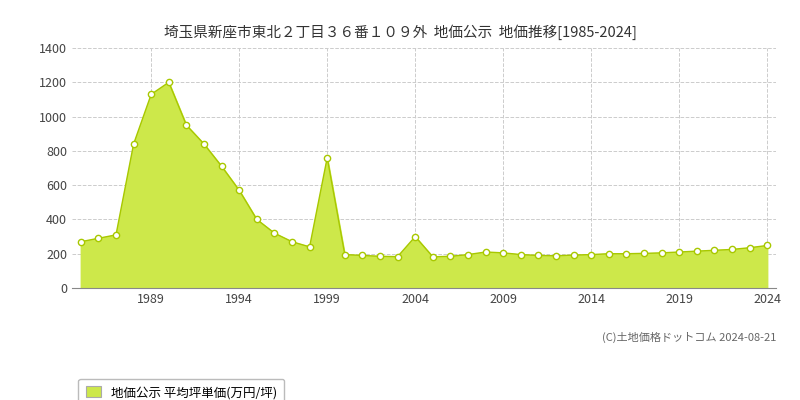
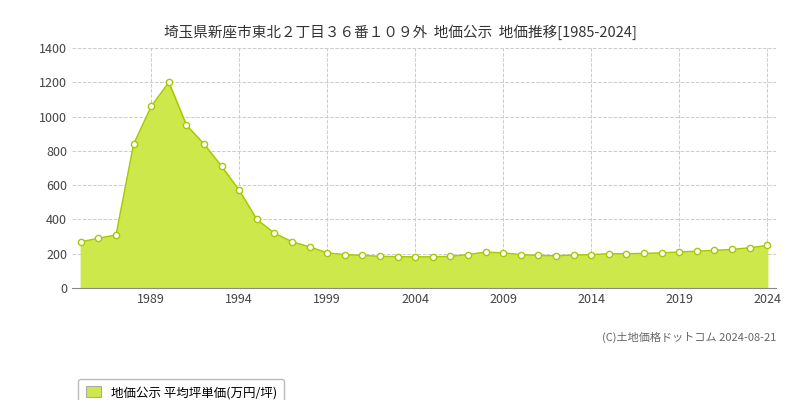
1989: 1130 -> 1060
1999: 760 -> 200
2004: 300 -> 180
